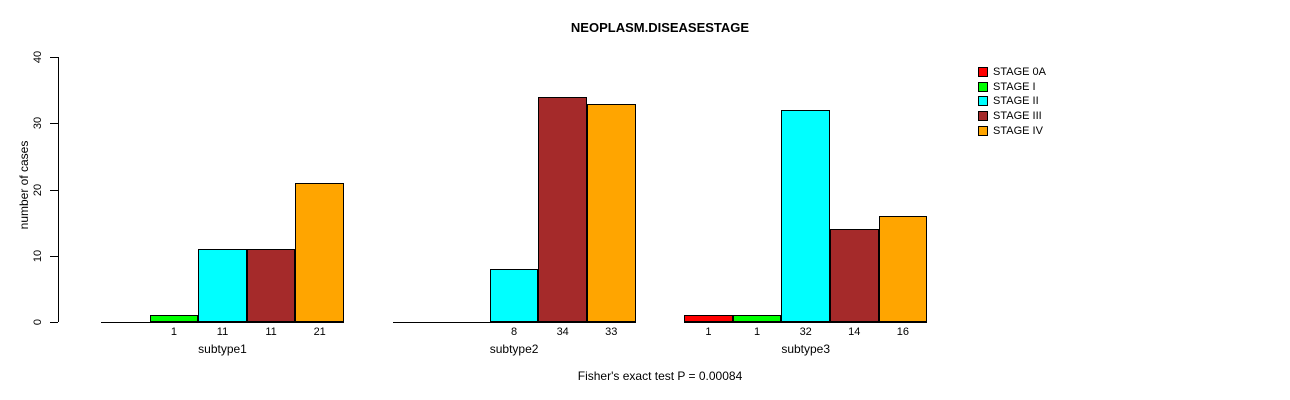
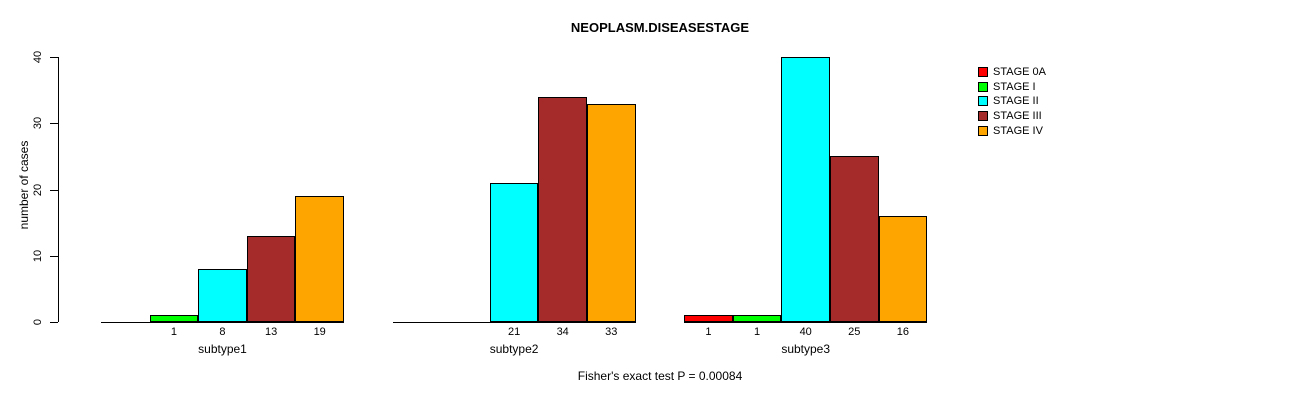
STAGE II/subtype1: 11 -> 8
STAGE III/subtype1: 11 -> 13
STAGE IV/subtype1: 21 -> 19
STAGE II/subtype2: 8 -> 21
STAGE II/subtype3: 32 -> 40
STAGE III/subtype3: 14 -> 25
